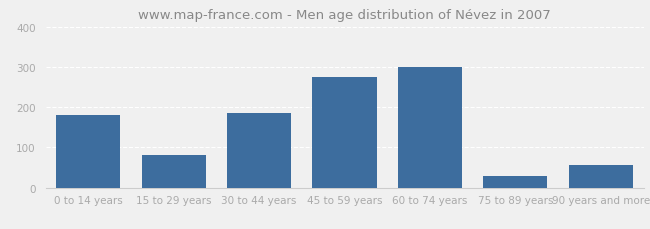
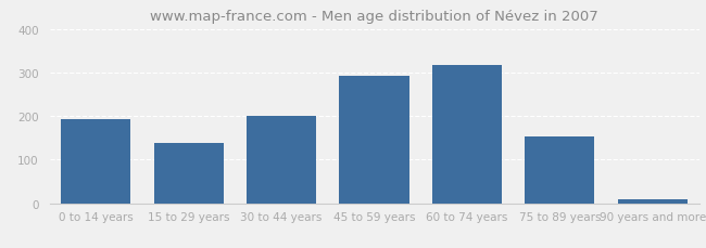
0 to 14 years: 180 -> 194
15 to 29 years: 80 -> 138
30 to 44 years: 185 -> 200
45 to 59 years: 275 -> 291
60 to 74 years: 300 -> 317
75 to 89 years: 30 -> 152
90 years and more: 55 -> 8
